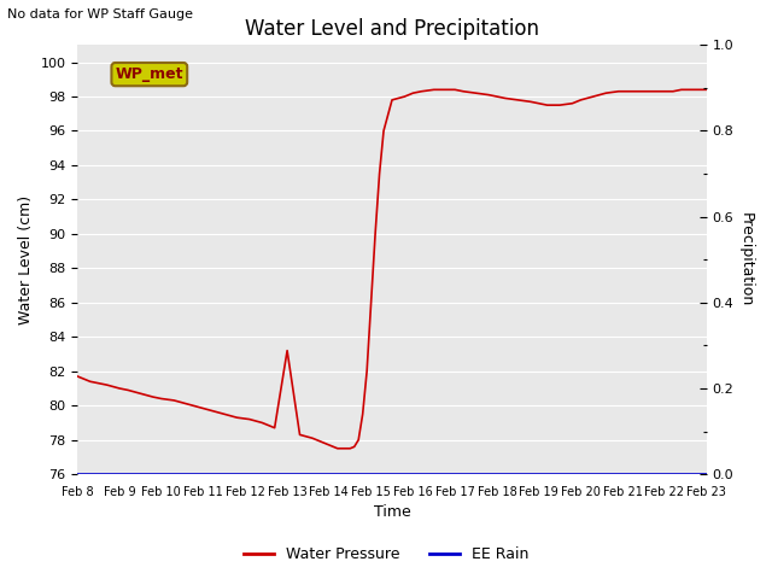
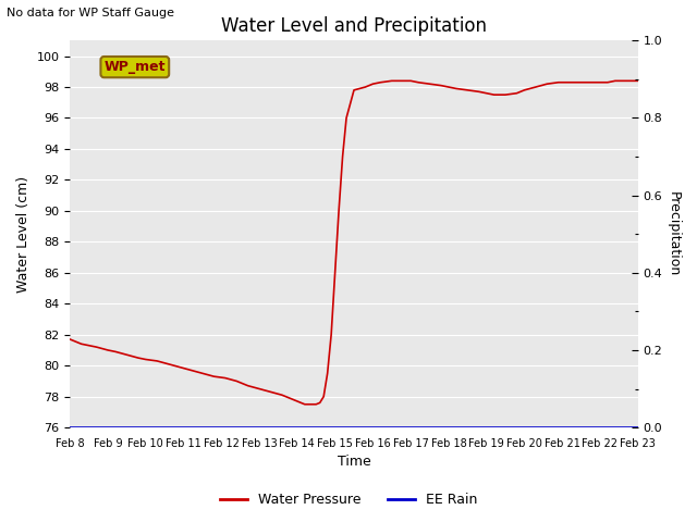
Feb 13: 83.2 -> 78.5
